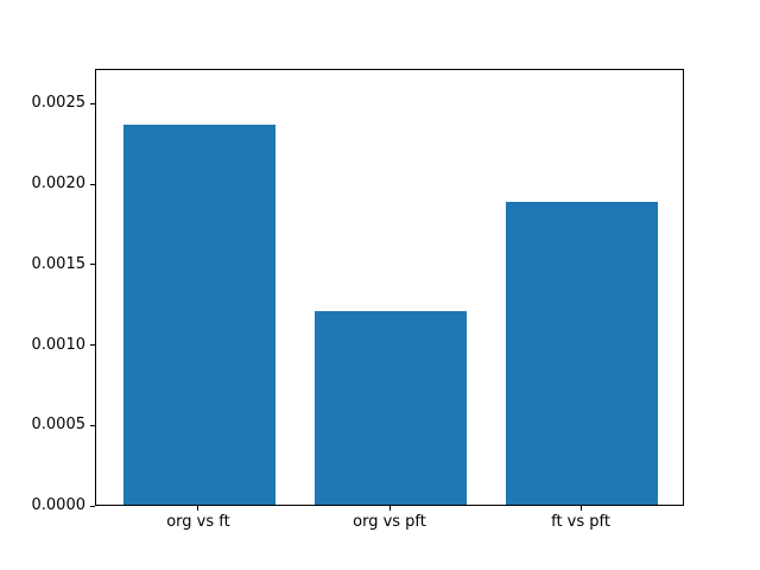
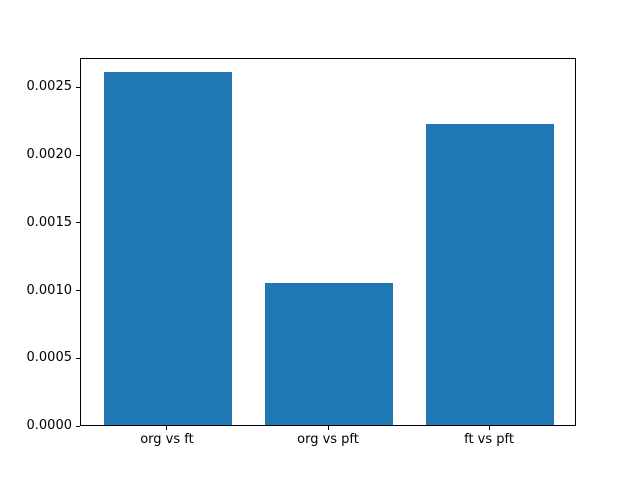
org vs ft: 0.00236 -> 0.00261
org vs pft: 0.00120 -> 0.00105
ft vs pft: 0.00188 -> 0.00222
